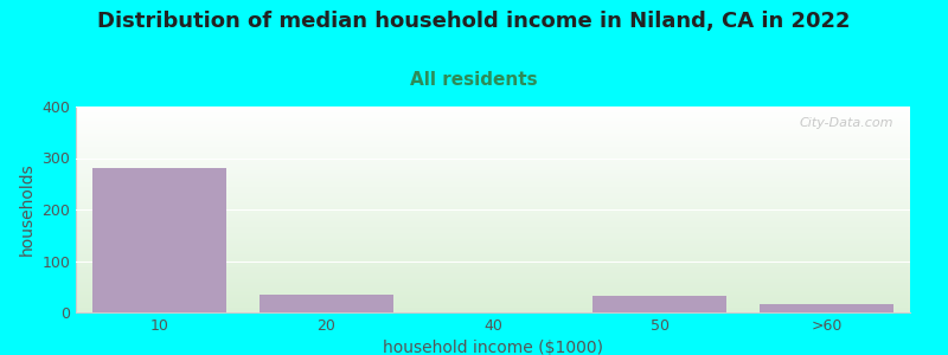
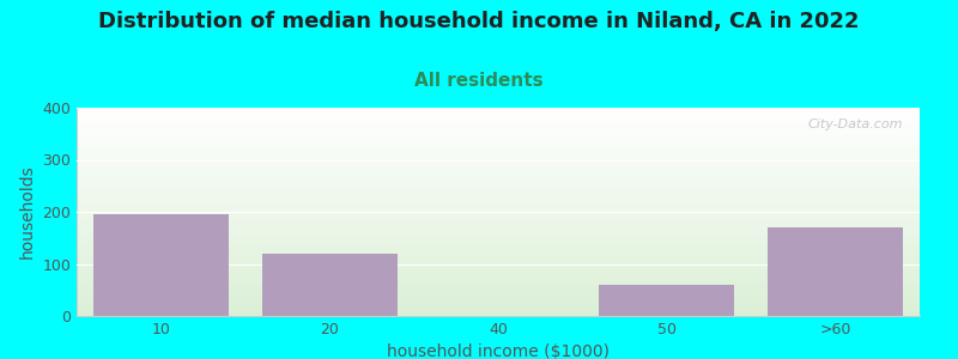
10: 280 -> 195
20: 35 -> 120
50: 33 -> 60
>60: 15 -> 170
